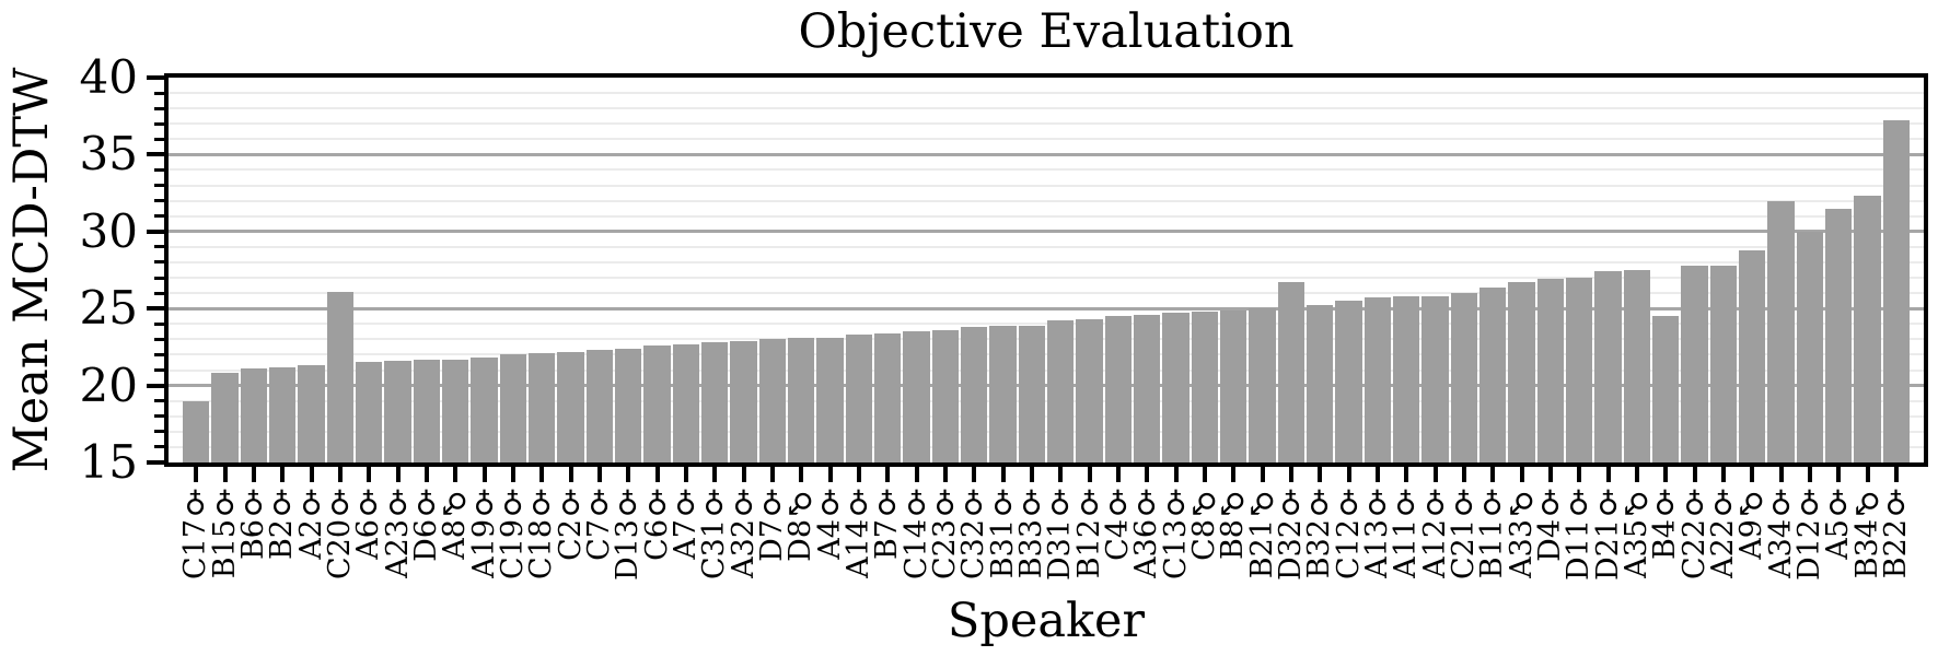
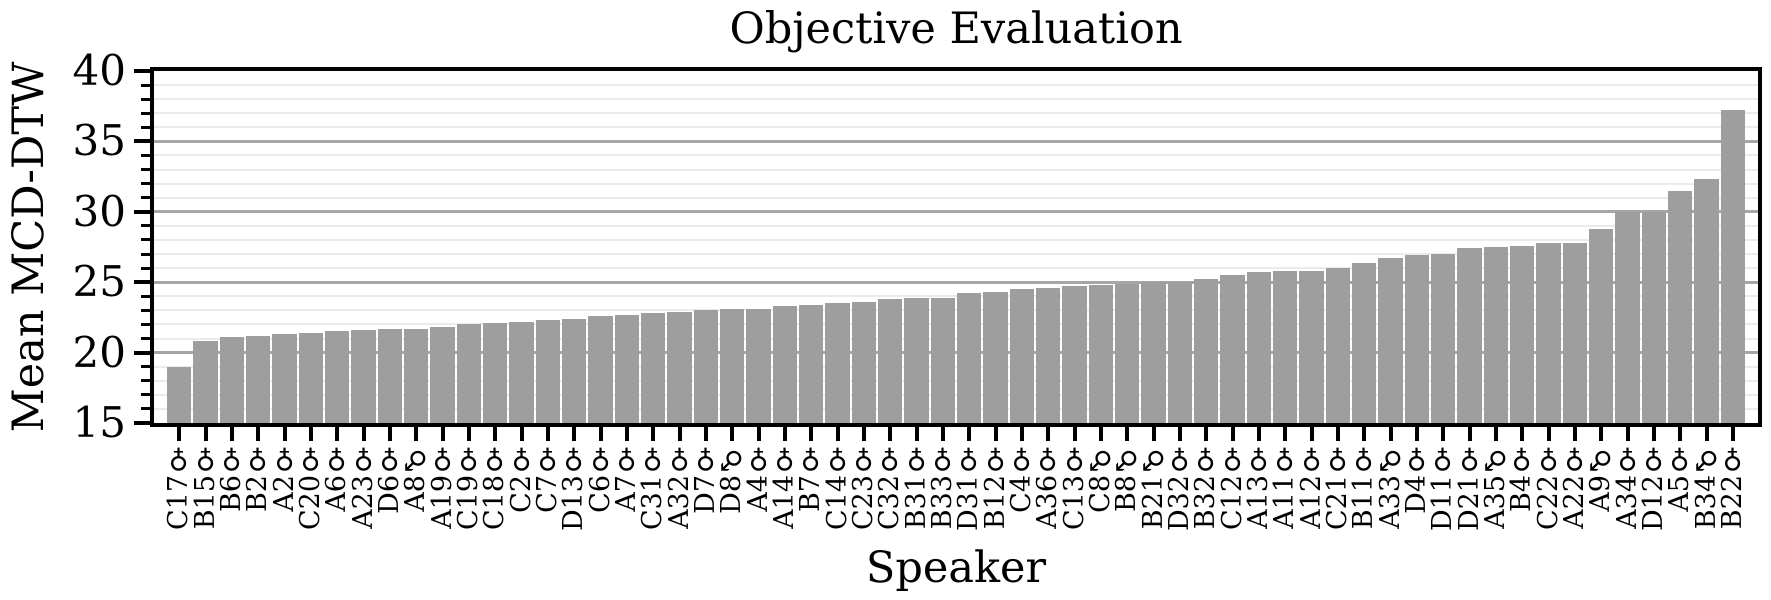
C20♀: 26.1 -> 21.4
D32♀: 26.7 -> 25.0
B4♀: 24.5 -> 27.6
A34♀: 32.0 -> 30.0
